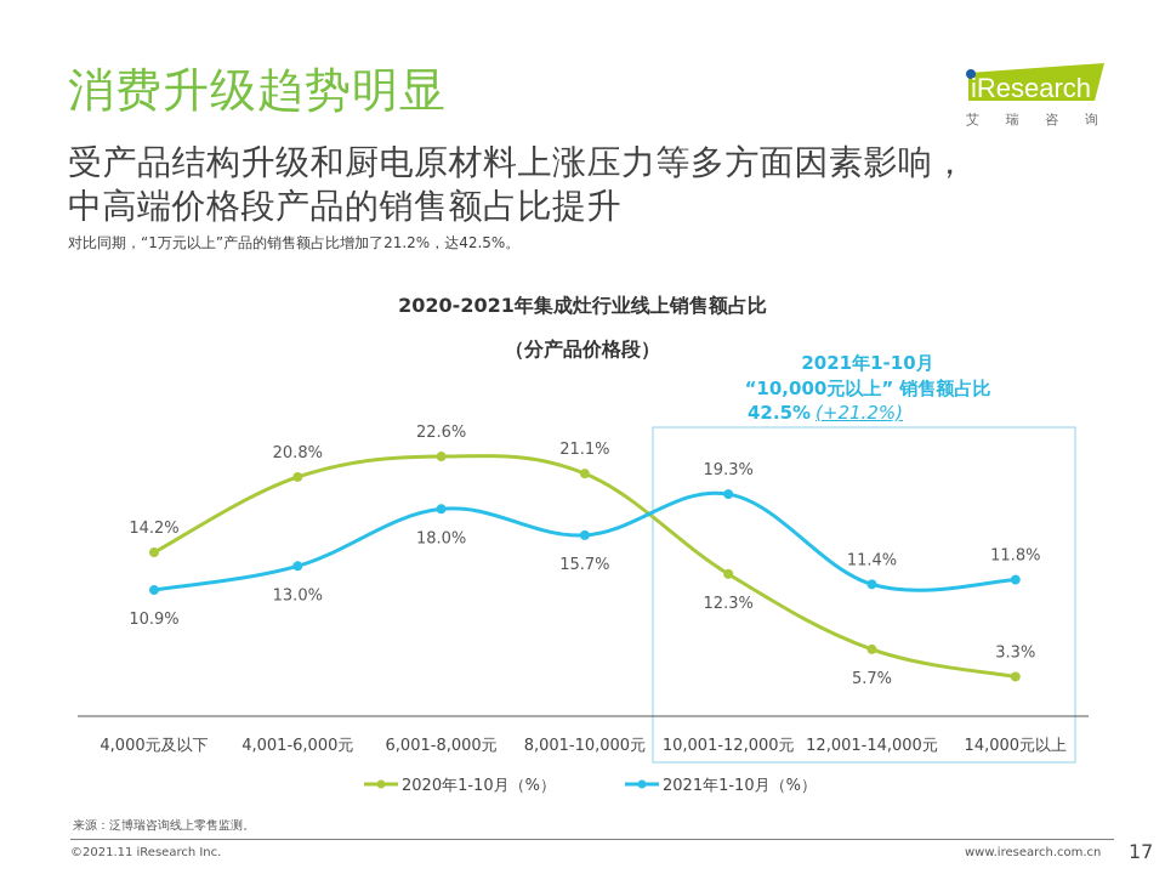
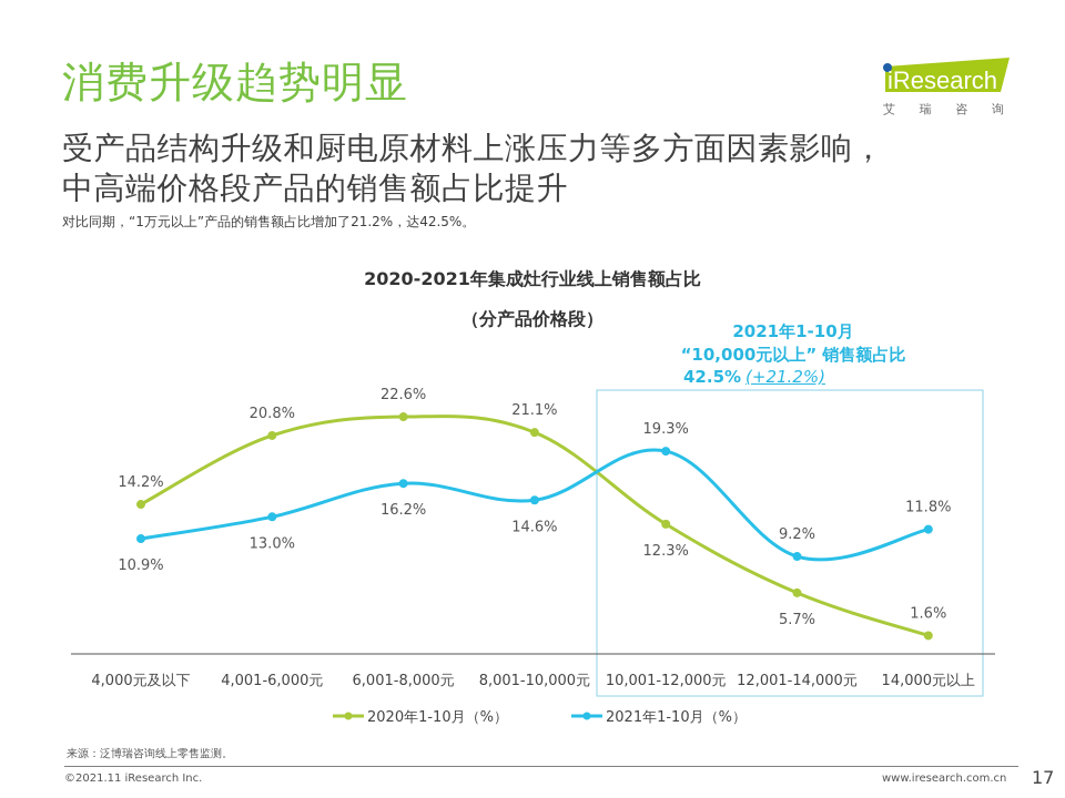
2021年1-10月（%）/6,001-8,000元: 18.0% -> 16.2%
2021年1-10月（%）/8,001-10,000元: 15.7% -> 14.6%
2021年1-10月（%）/12,001-14,000元: 11.4% -> 9.2%
2020年1-10月（%）/14,000元以上: 3.3% -> 1.6%
